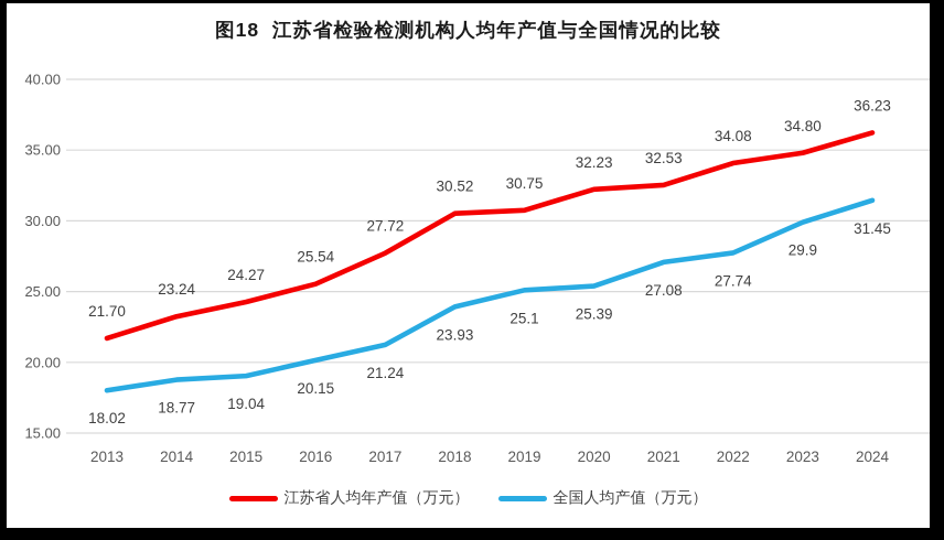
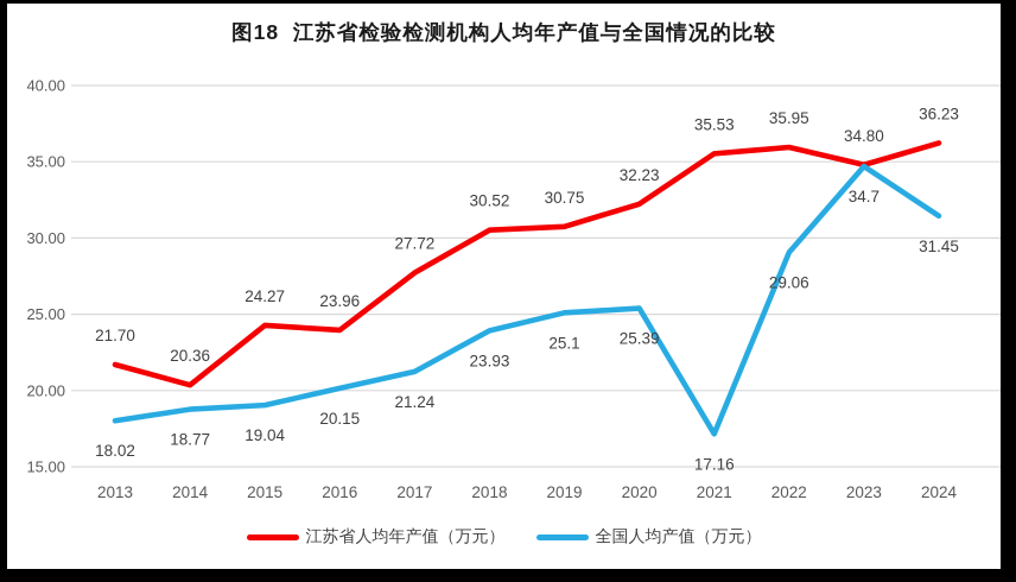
江苏省人均年产值（万元）/2014: 23.24 -> 20.36
江苏省人均年产值（万元）/2016: 25.54 -> 23.96
江苏省人均年产值（万元）/2021: 32.53 -> 35.53
全国人均产值（万元）/2021: 27.08 -> 17.16
江苏省人均年产值（万元）/2022: 34.08 -> 35.95
全国人均产值（万元）/2022: 27.74 -> 29.06
全国人均产值（万元）/2023: 29.9 -> 34.7
